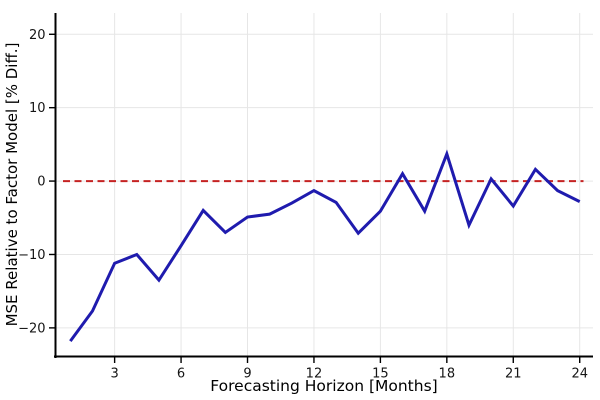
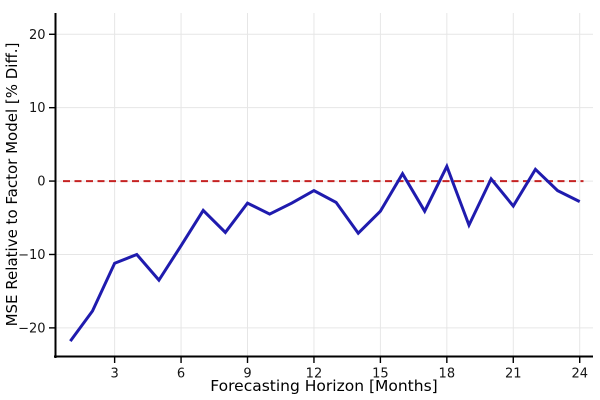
9: -5 -> -3
18: 4 -> 2
